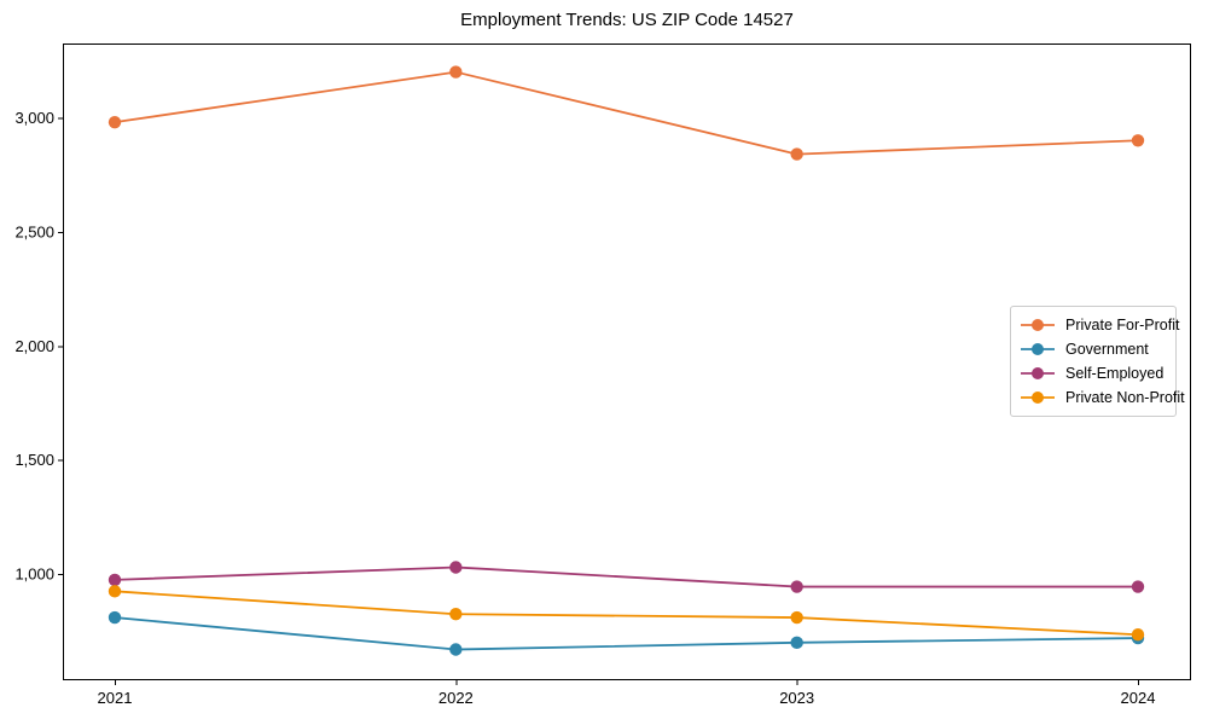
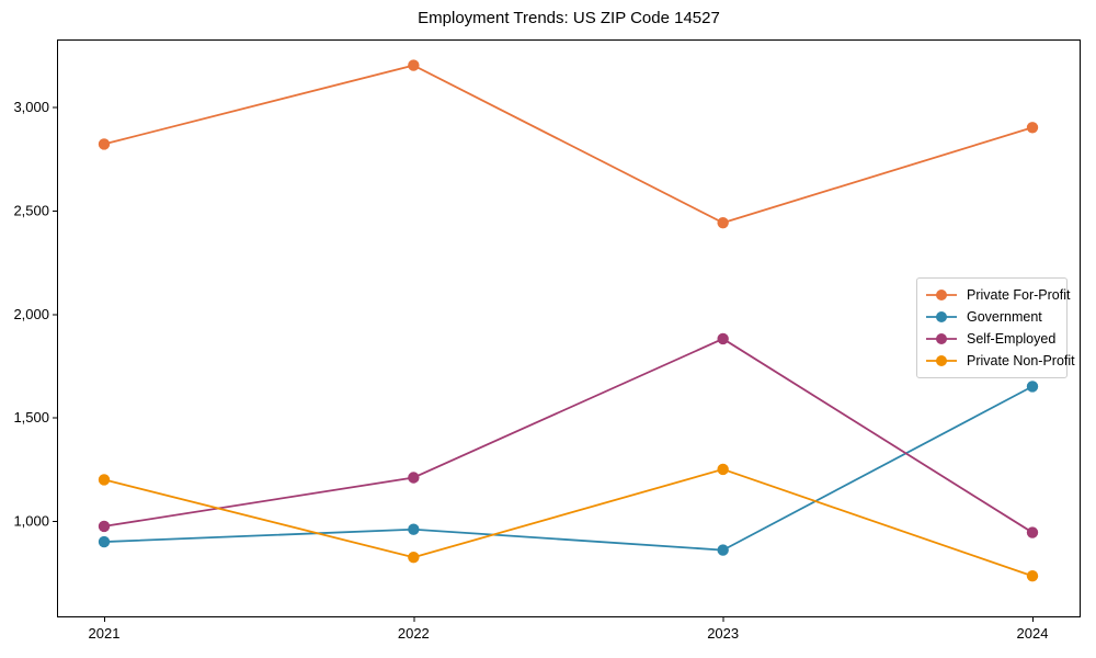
Private For-Profit/2021: 2980 -> 2820
Government/2021: 810 -> 900
Private Non-Profit/2021: 920 -> 1200
Government/2022: 670 -> 960
Self-Employed/2022: 1030 -> 1210
Private For-Profit/2023: 2840 -> 2440
Government/2023: 700 -> 860
Self-Employed/2023: 940 -> 1880
Private Non-Profit/2023: 810 -> 1250
Government/2024: 720 -> 1650
